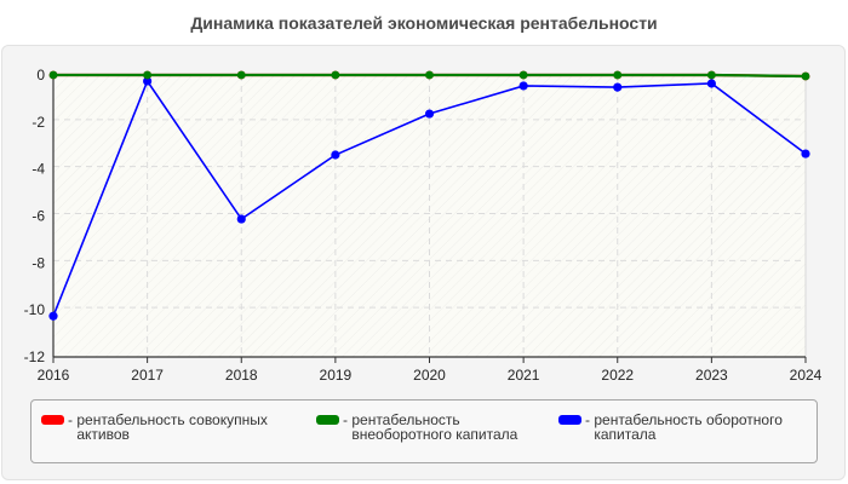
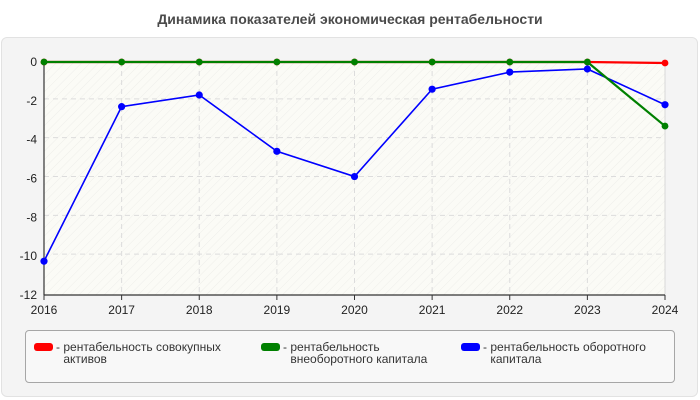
рентабельность оборотного капитала/2017: -0.3 -> -2.3
рентабельность оборотного капитала/2018: -6.1 -> -1.7
рентабельность оборотного капитала/2019: -3.4 -> -4.6
рентабельность оборотного капитала/2020: -1.6 -> -5.9
рентабельность оборотного капитала/2021: -0.5 -> -1.4
рентабельность внеоборотного капитала/2024: -0.1 -> -3.3
рентабельность оборотного капитала/2024: -3.4 -> -2.2
